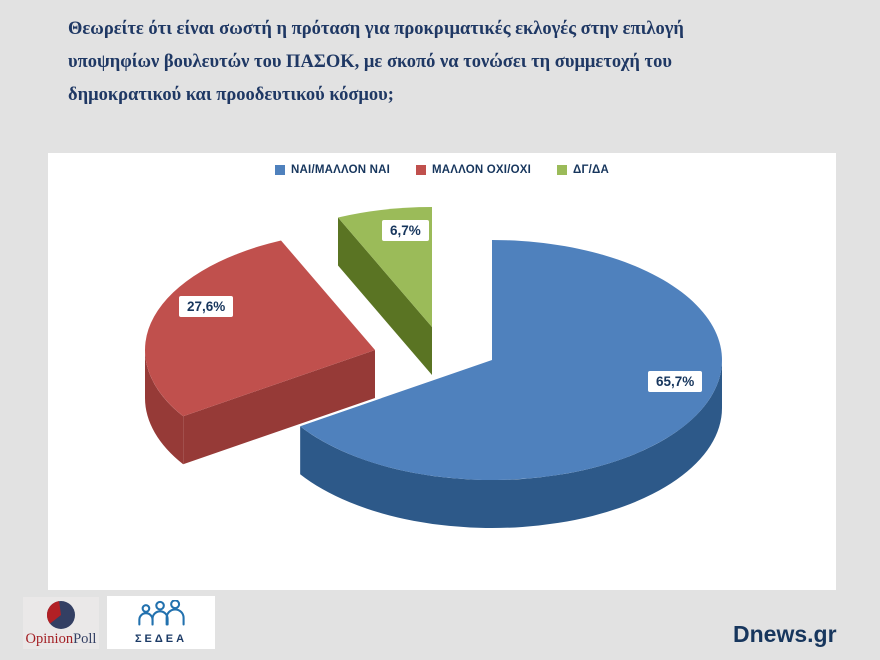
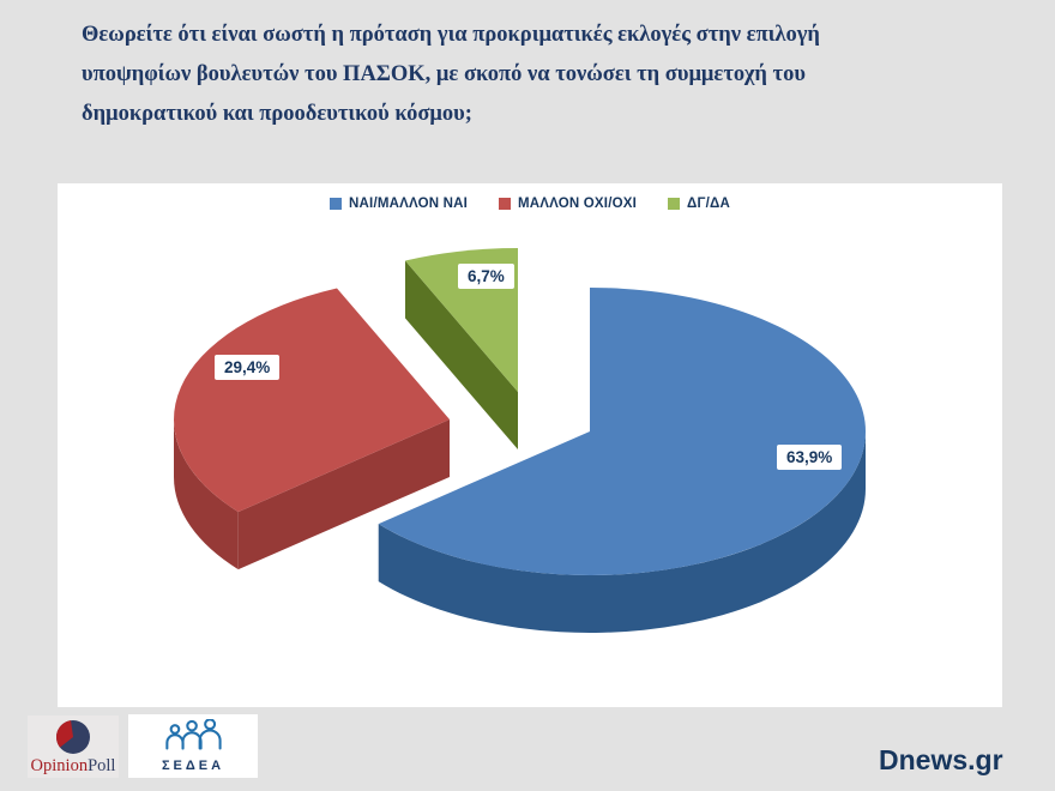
ΝΑΙ/ΜΑΛΛΟΝ ΝΑΙ: 65,7% -> 63,9%
ΜΑΛΛΟΝ ΟΧΙ/ΟΧΙ: 27,6% -> 29,4%
